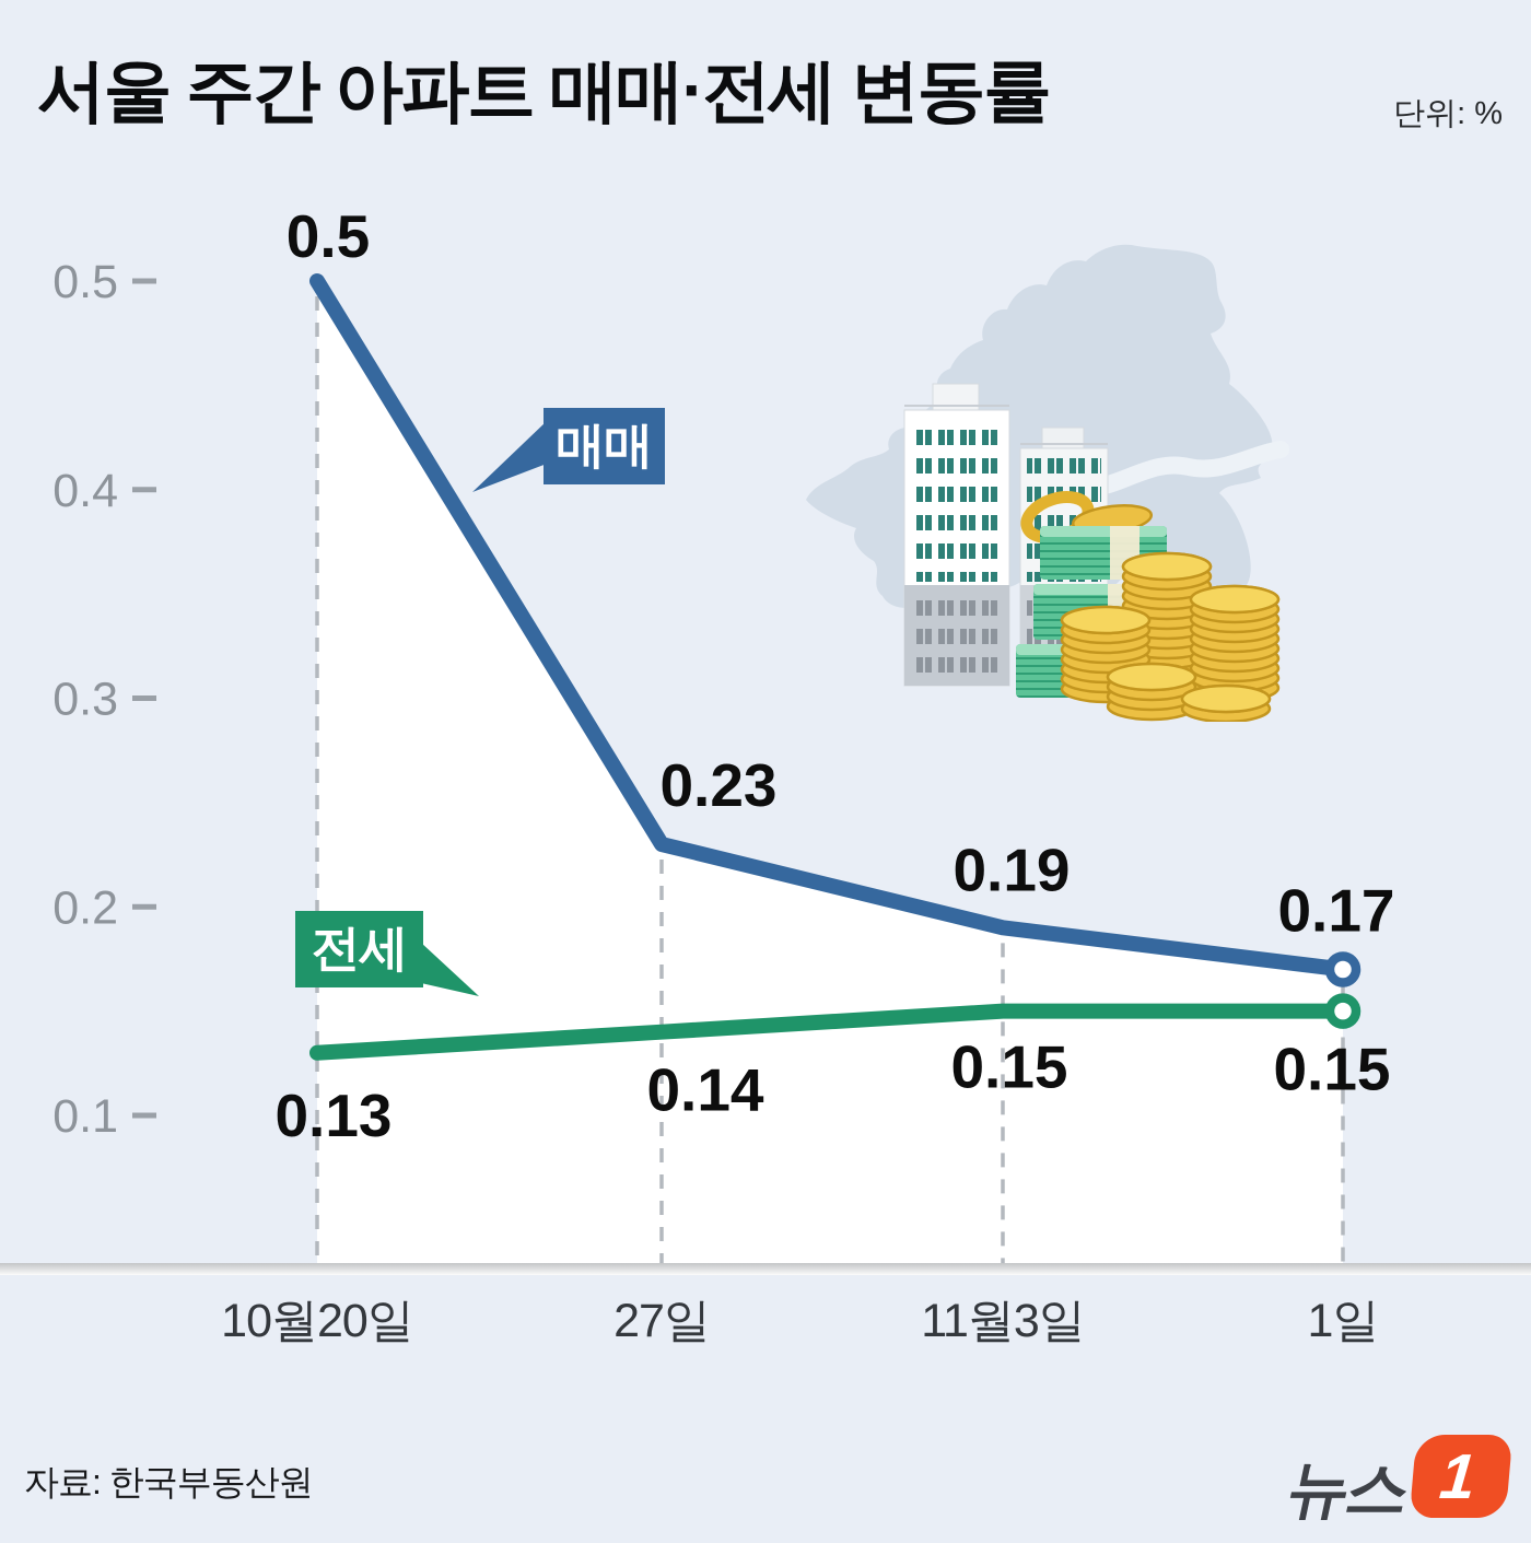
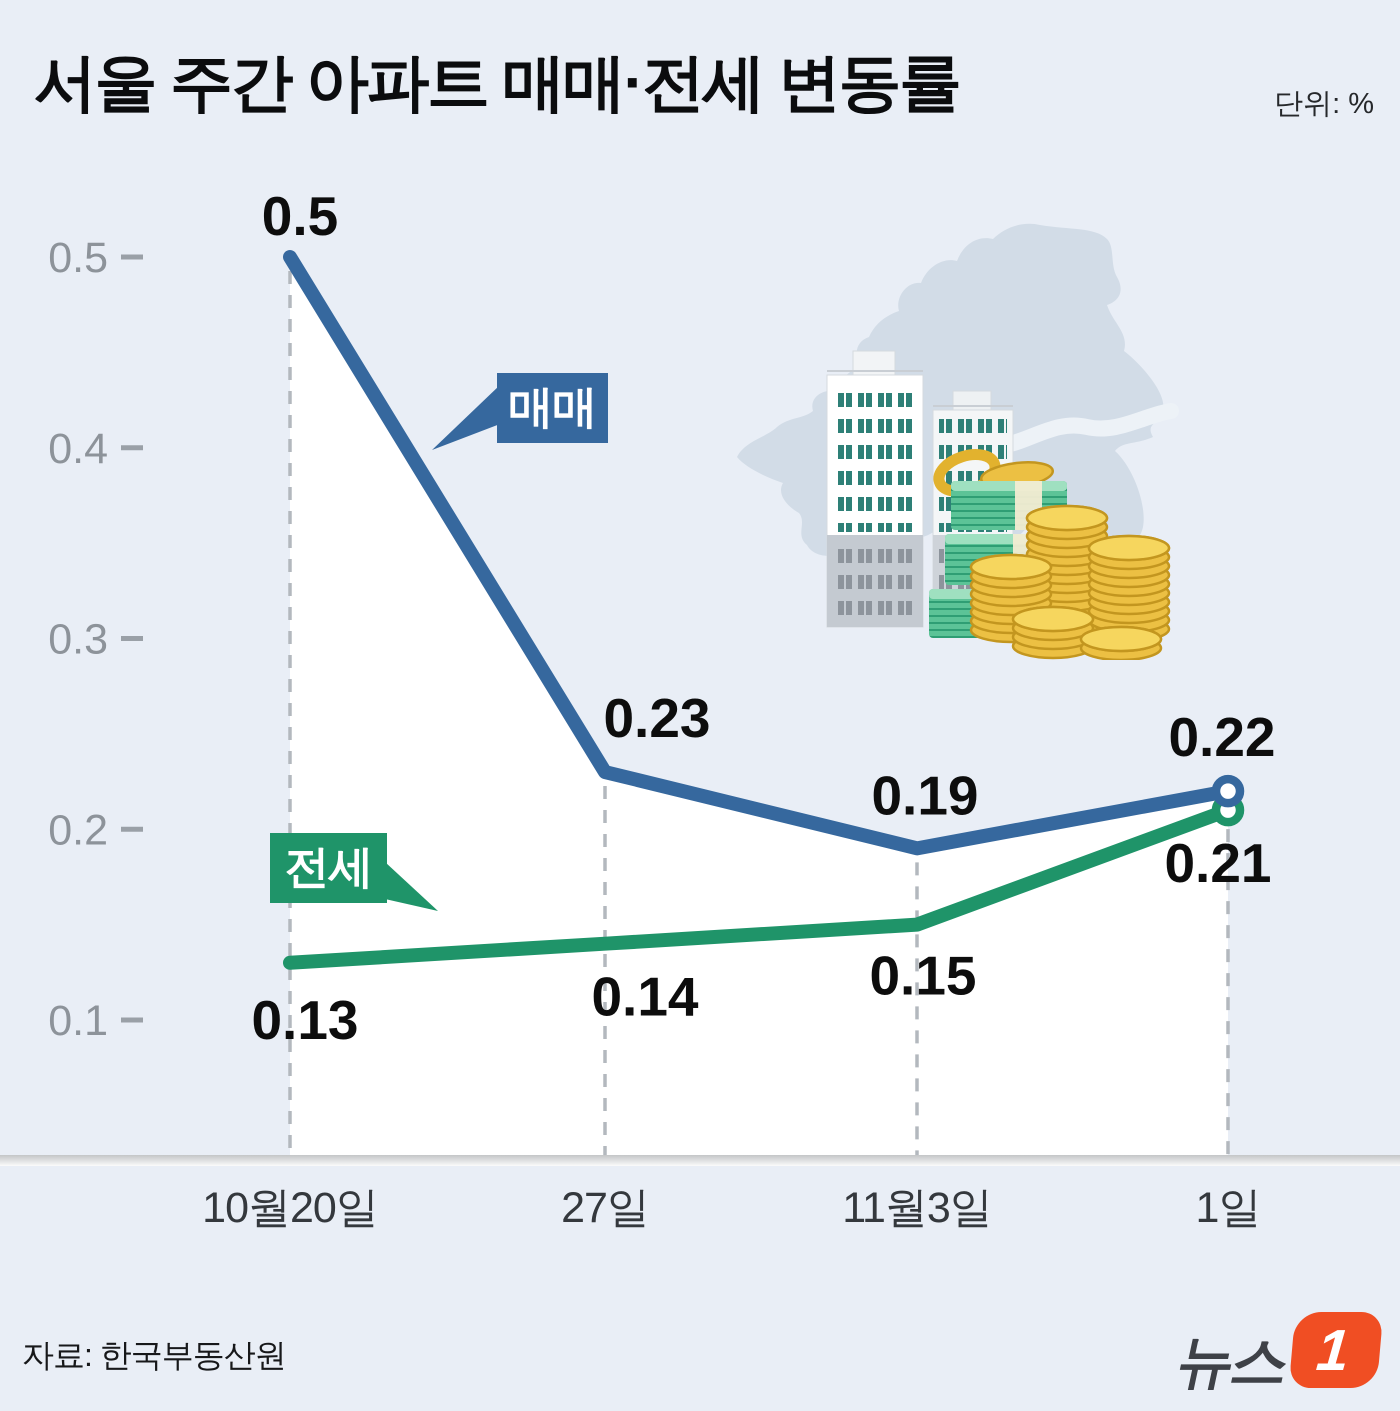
매매/1일: 0.17 -> 0.22
전세/1일: 0.15 -> 0.21
